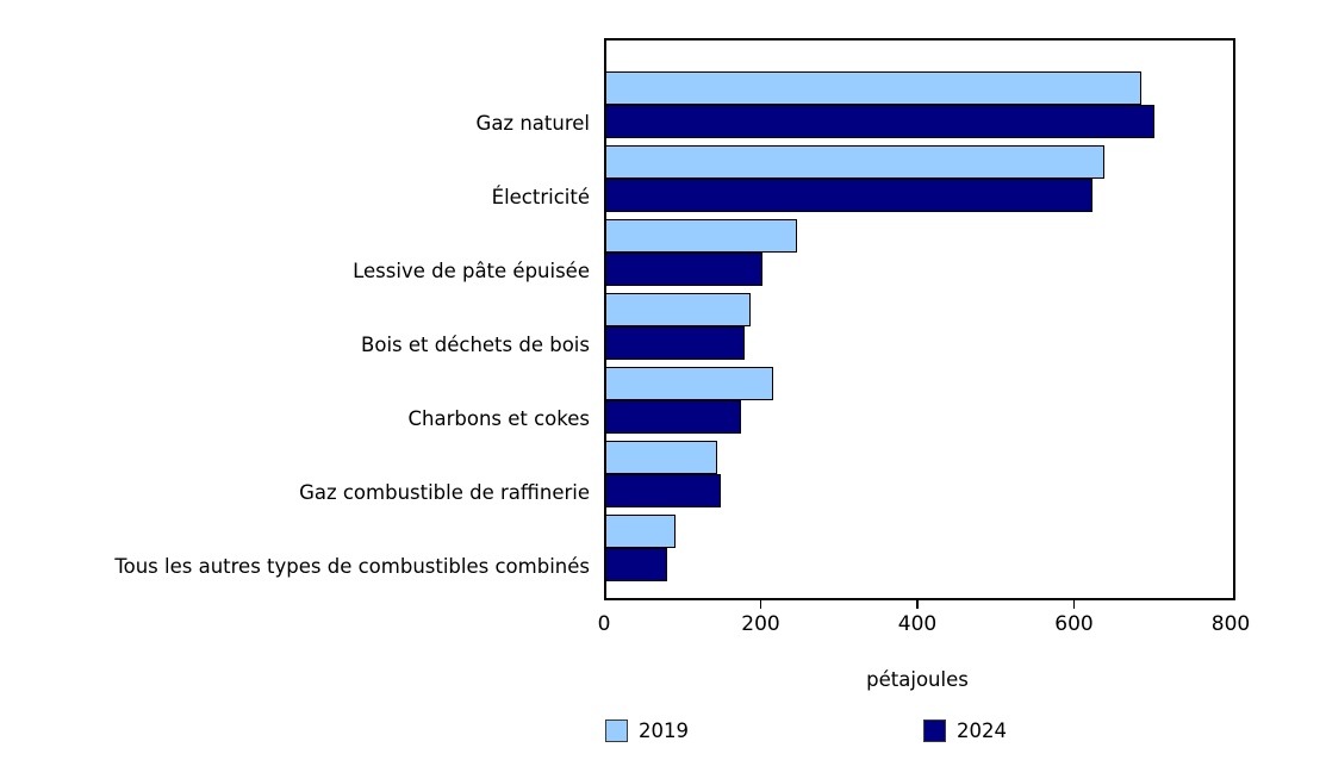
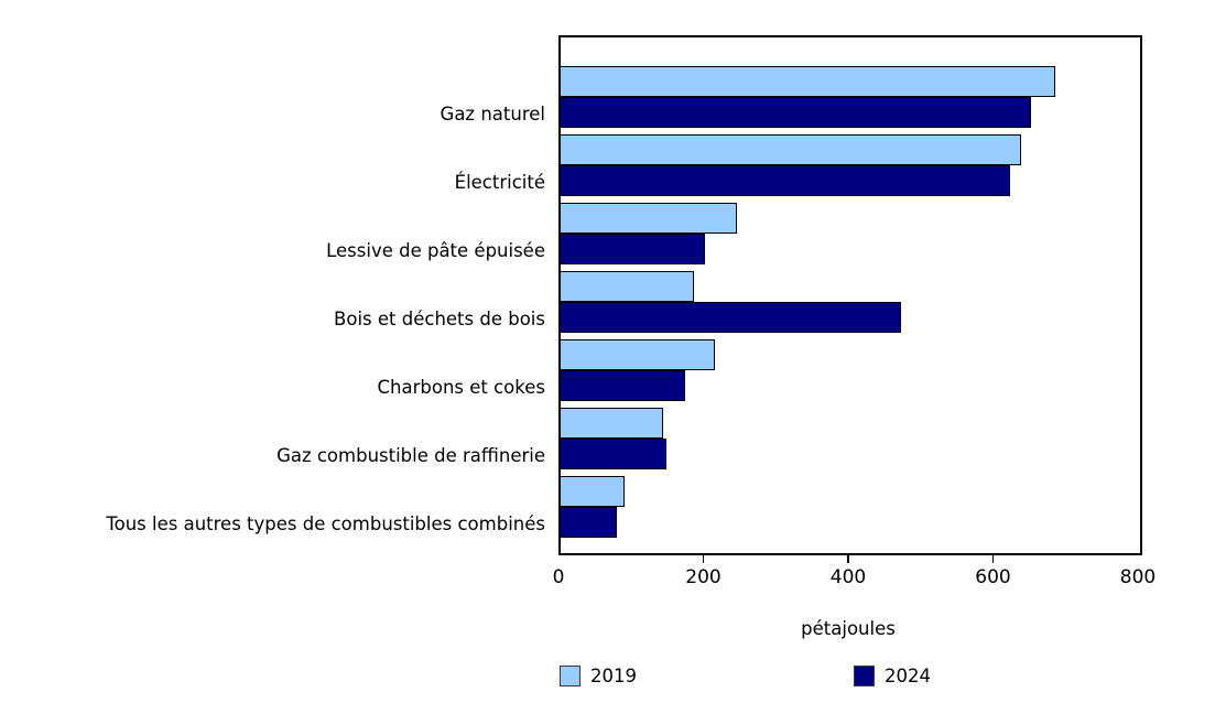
2024/Gaz naturel: 700 -> 650
2024/Bois et déchets de bois: 180 -> 470
